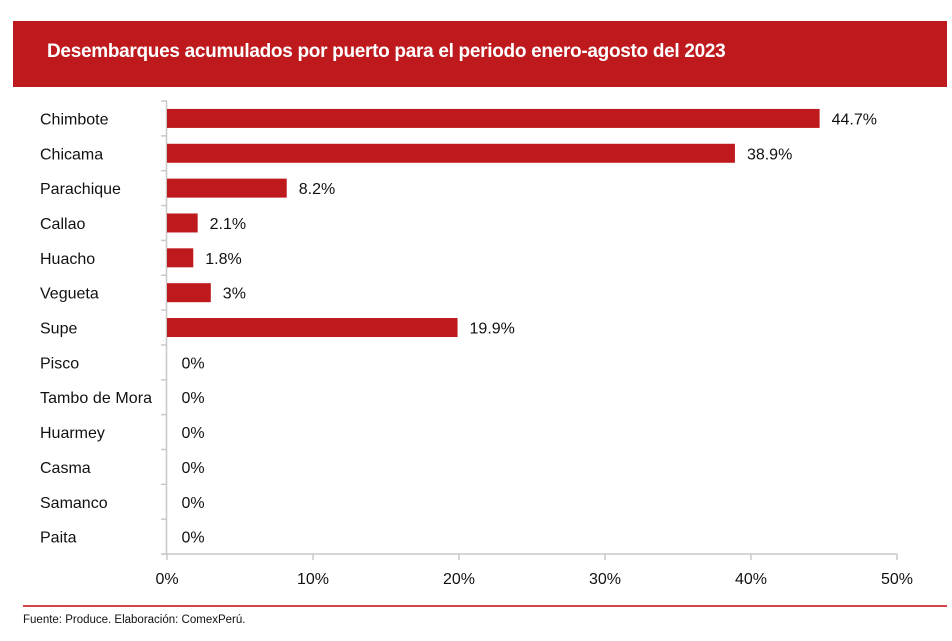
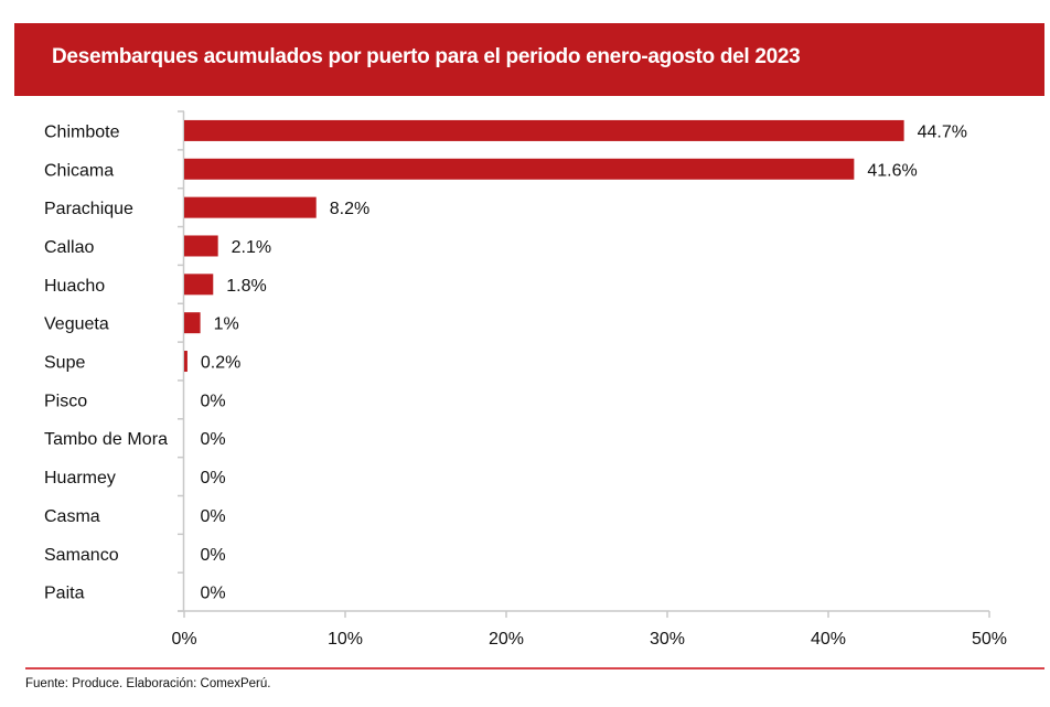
Chicama: 38.9% -> 41.6%
Vegueta: 3% -> 1%
Supe: 19.9% -> 0.2%
